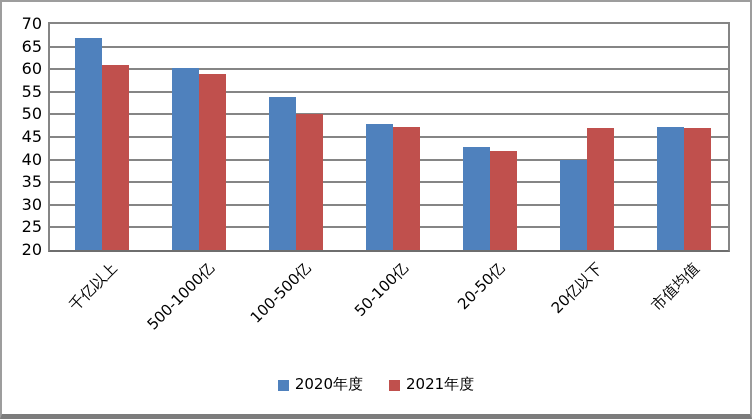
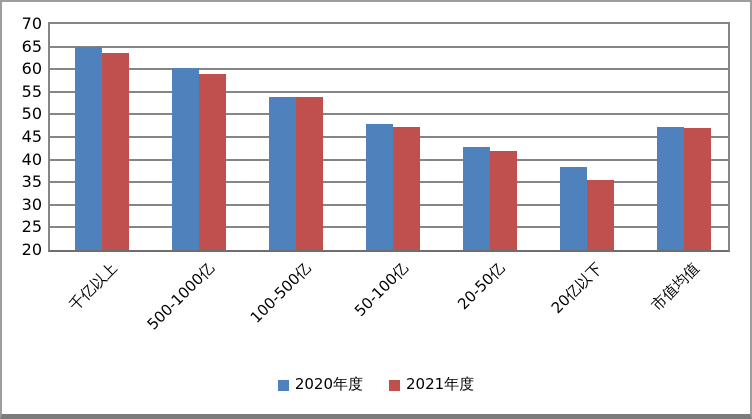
2020年度/千亿以上: 67 -> 65
2021年度/千亿以上: 61 -> 64
2021年度/100-500亿: 50 -> 54
2020年度/20亿以下: 40 -> 38
2021年度/20亿以下: 47 -> 36
